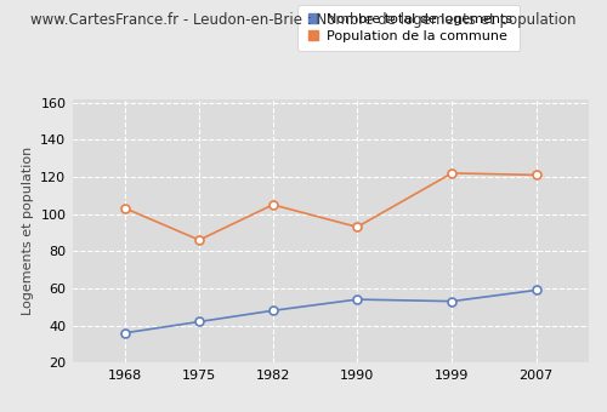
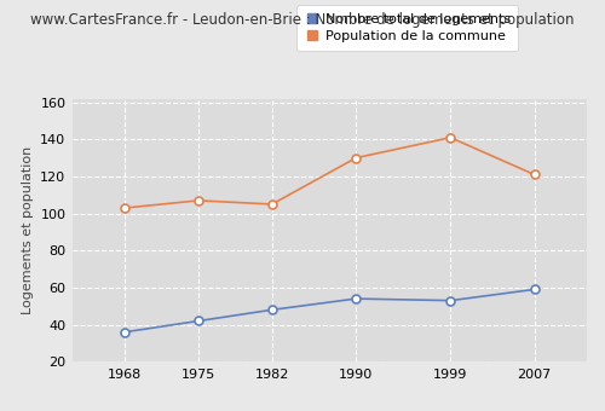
Population de la commune/1975: 86 -> 107
Population de la commune/1990: 93 -> 130
Population de la commune/1999: 122 -> 141
